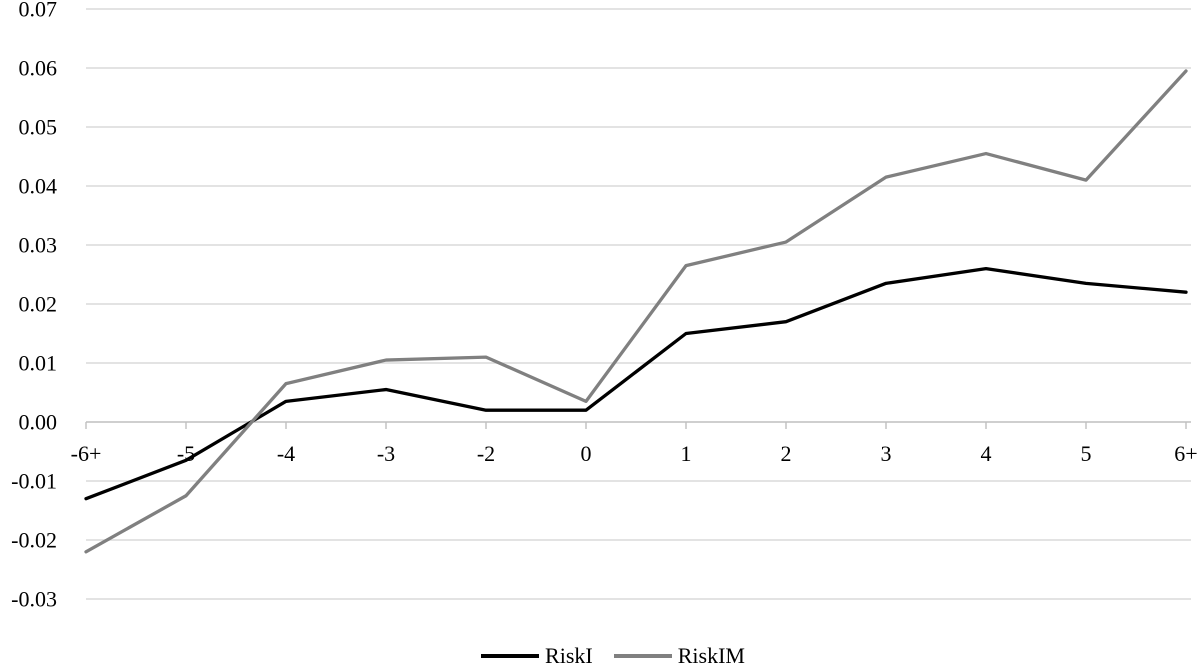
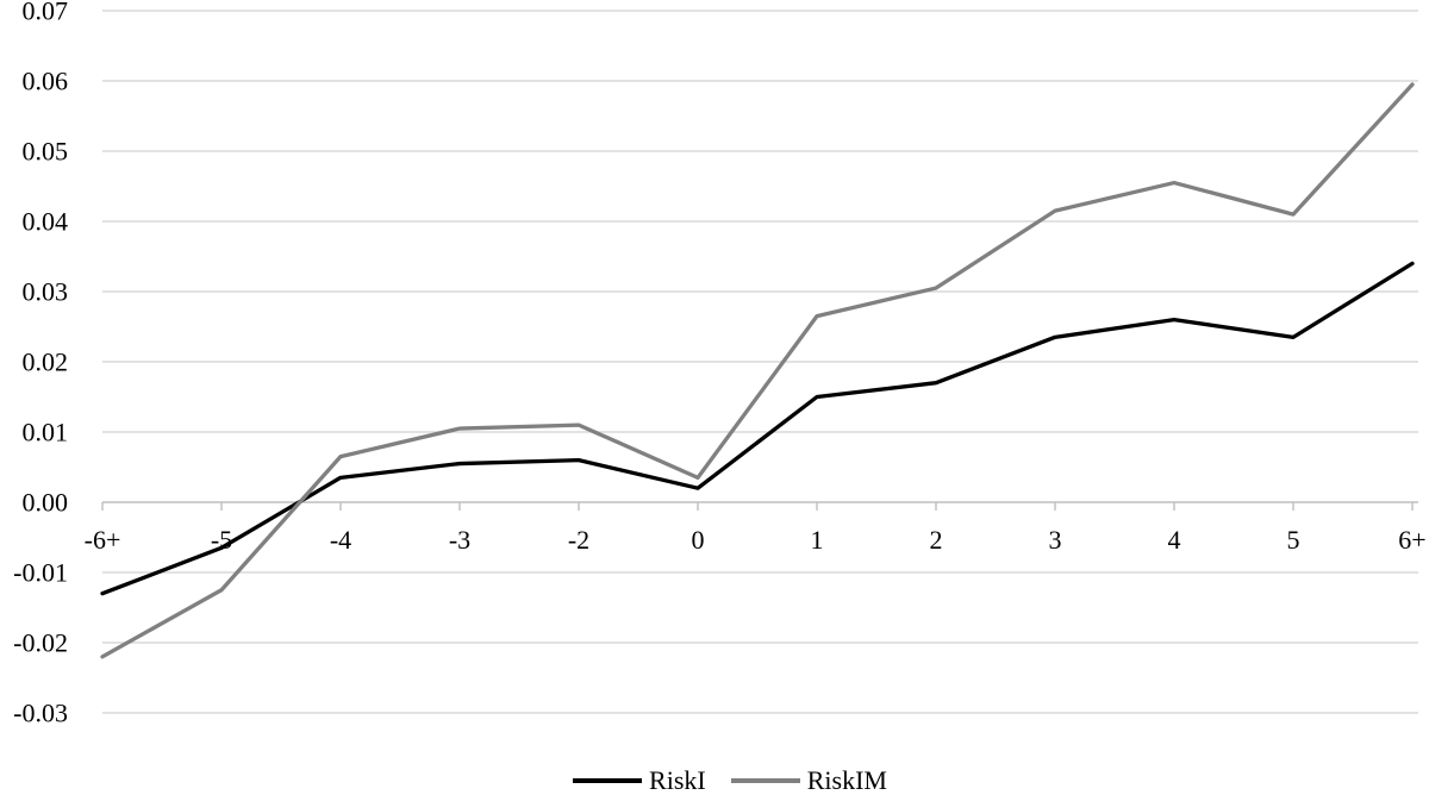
RiskI/-2: 0.002 -> 0.006
RiskI/6+: 0.022 -> 0.034
